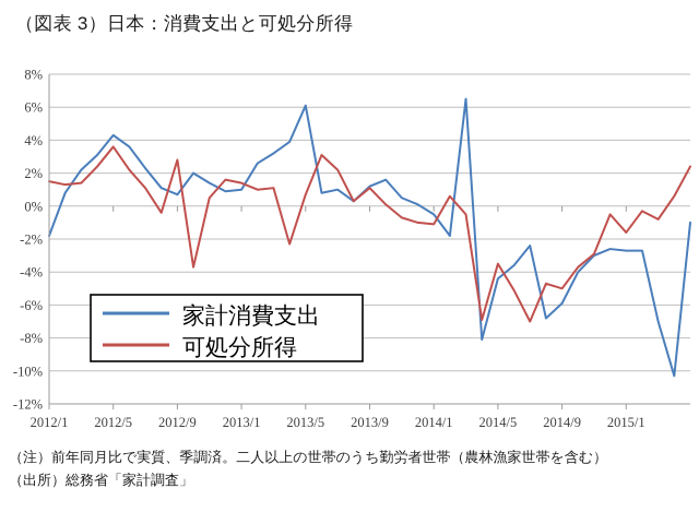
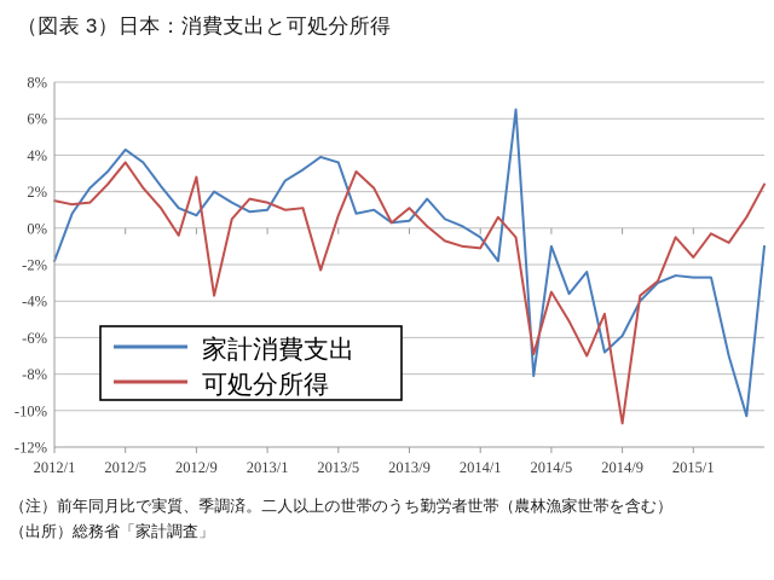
家計消費支出/2013/5: 6.1% -> 3.6%
家計消費支出/2013/9: 1.2% -> 0.4%
家計消費支出/2014/5: -4.4% -> -1.0%
可処分所得/2014/9: -5.0% -> -10.7%
